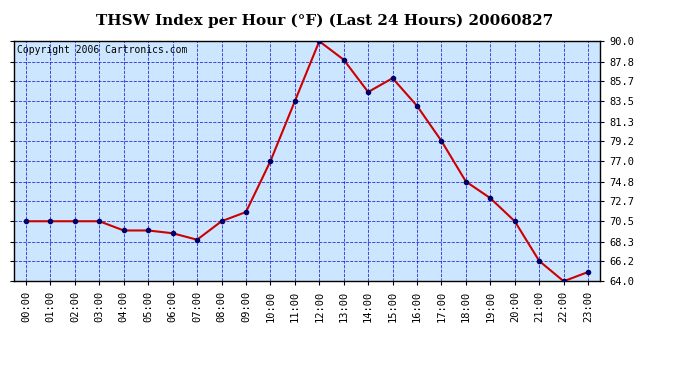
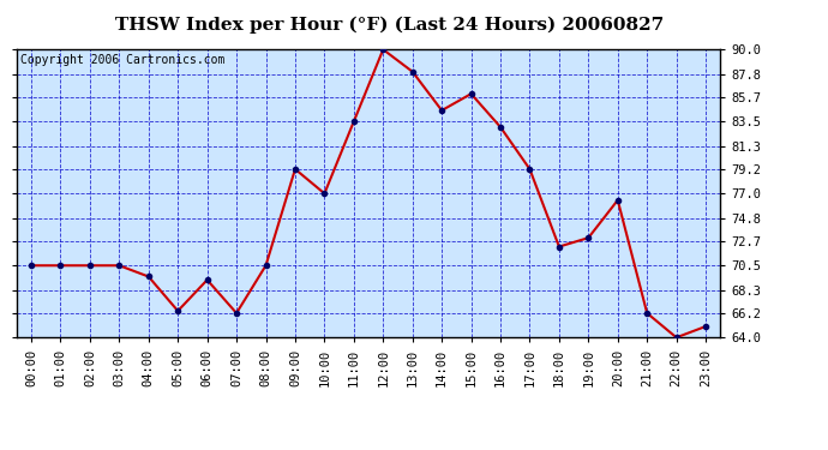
05:00: 69.5 -> 66.4
07:00: 68.5 -> 66.2
09:00: 71.5 -> 79.2
18:00: 74.8 -> 72.2
20:00: 70.5 -> 76.4
